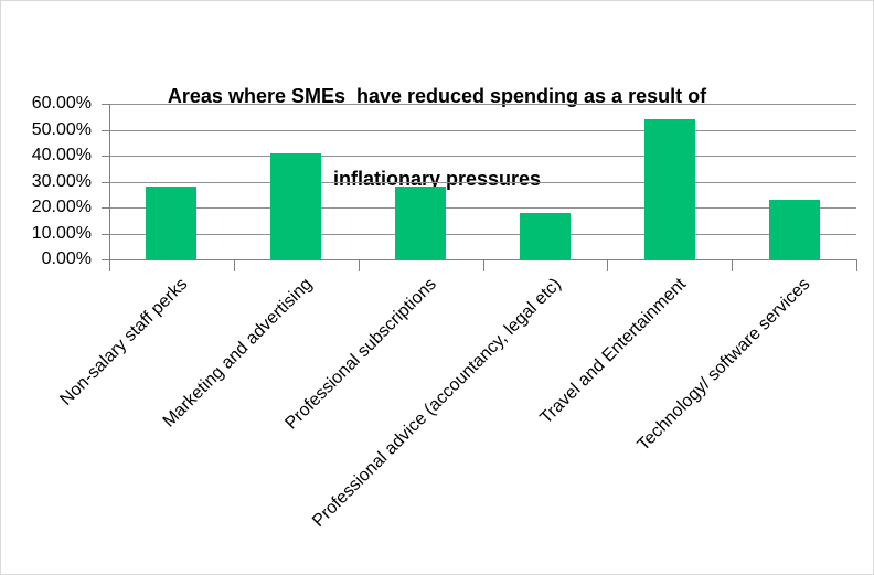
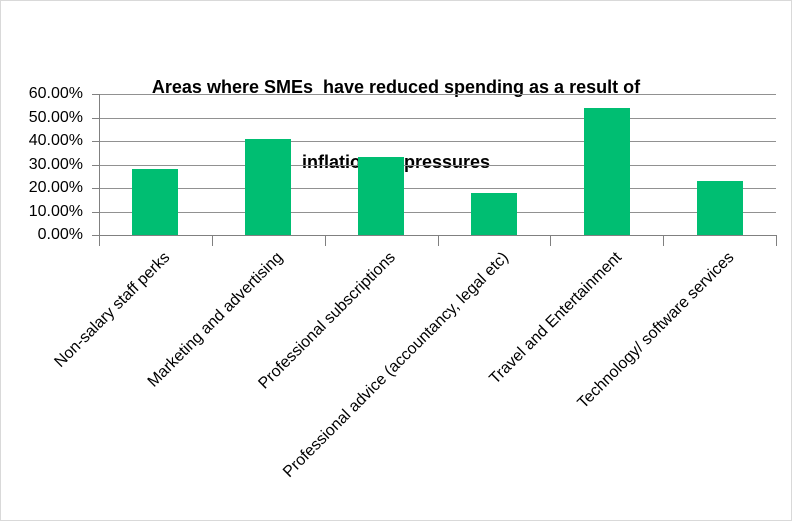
Professional subscriptions: 28% -> 33%
